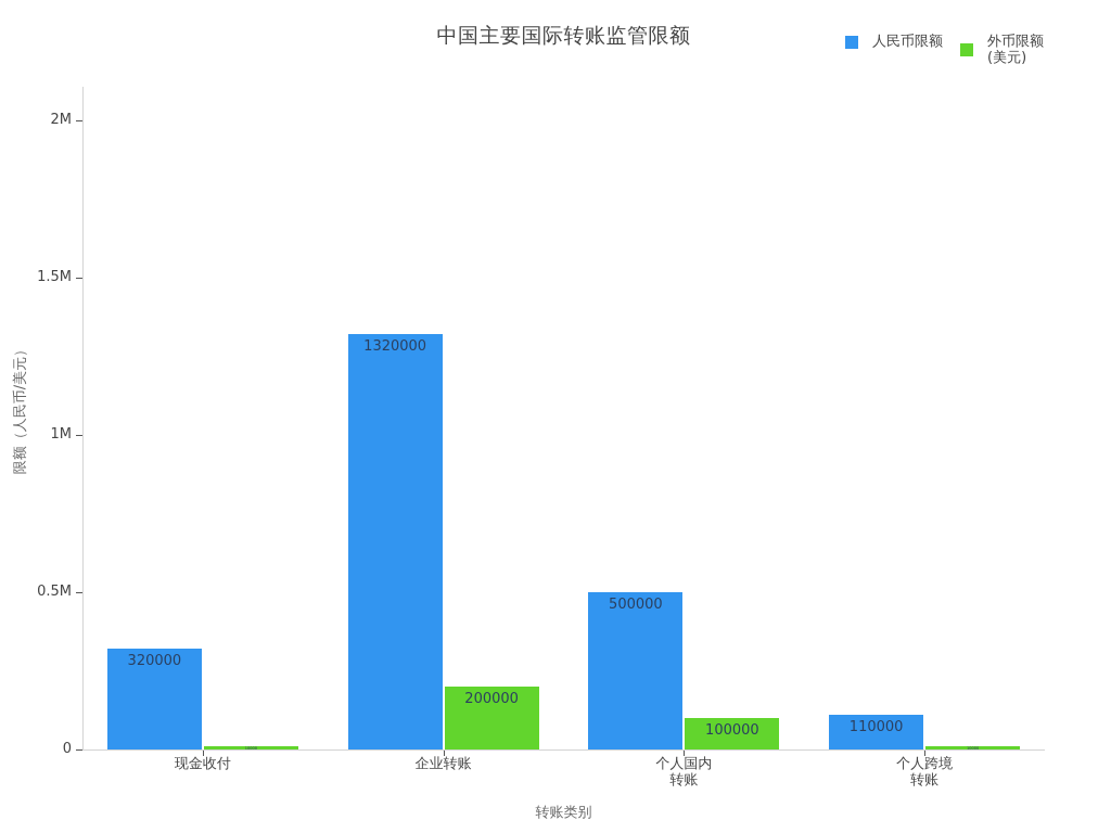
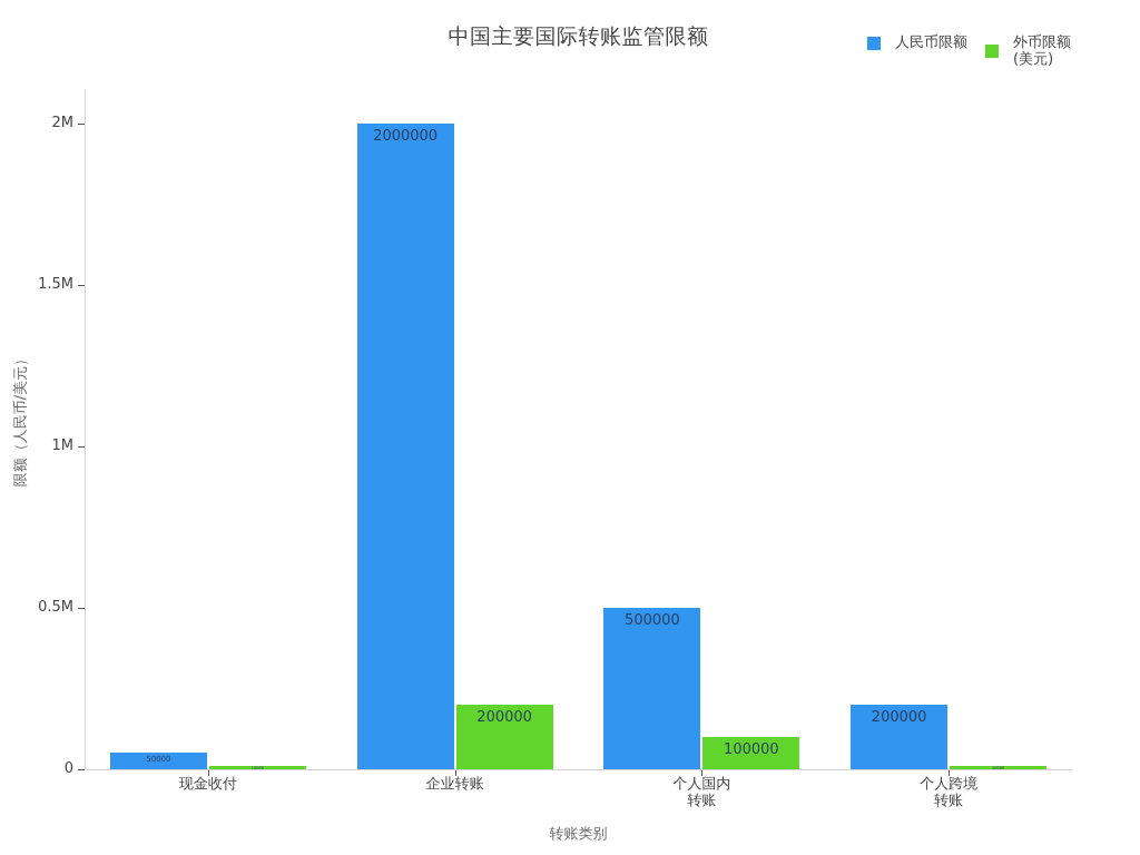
人民币限额/现金收付: 320000 -> 50000
人民币限额/企业转账: 1320000 -> 2000000
人民币限额/个人跨境 转账: 110000 -> 200000
